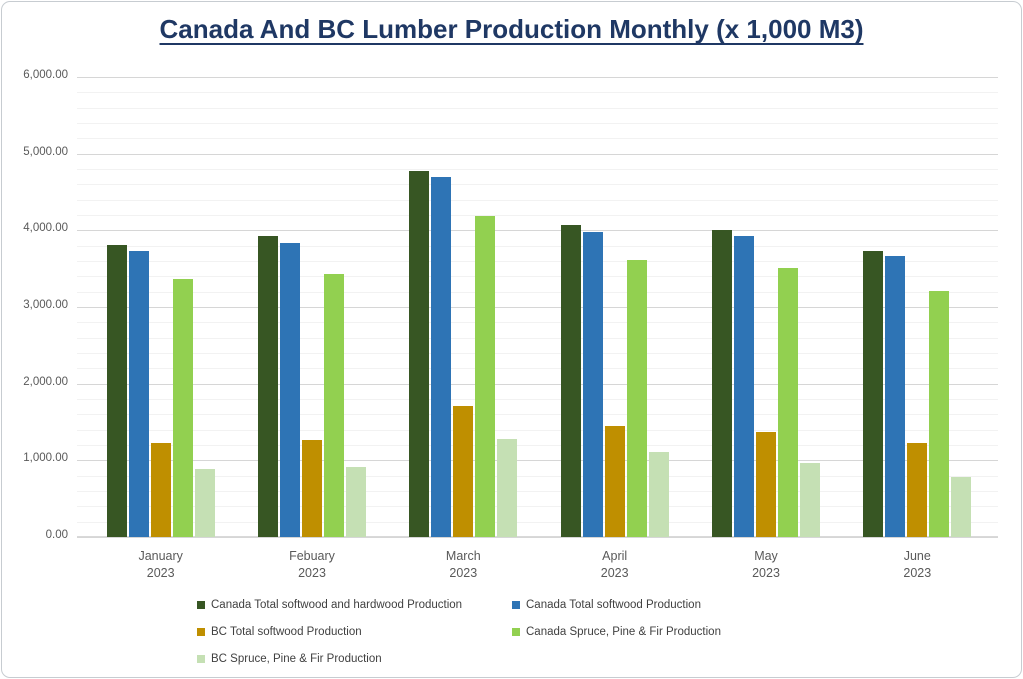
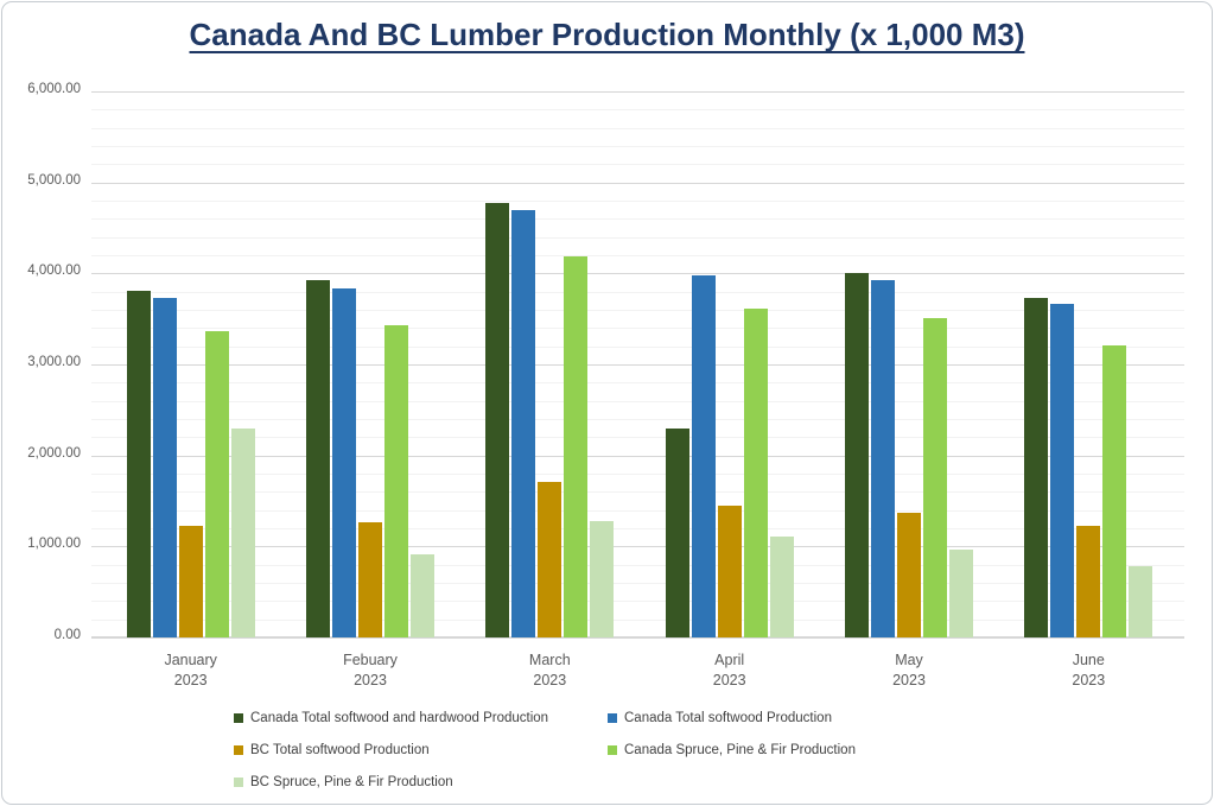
BC Spruce, Pine & Fir Production/January 2023: 900 -> 2300
Canada Total softwood and hardwood Production/April 2023: 4100 -> 2300
